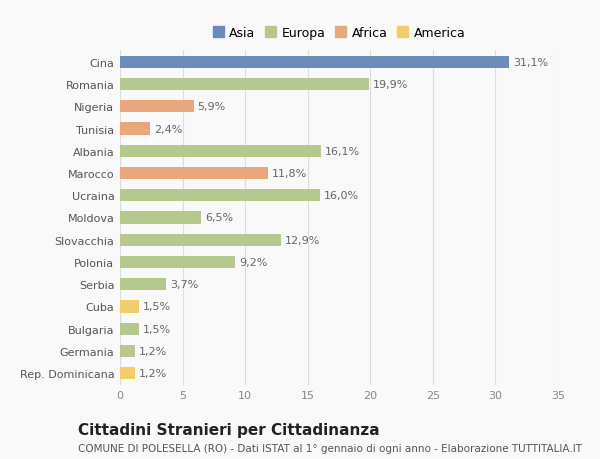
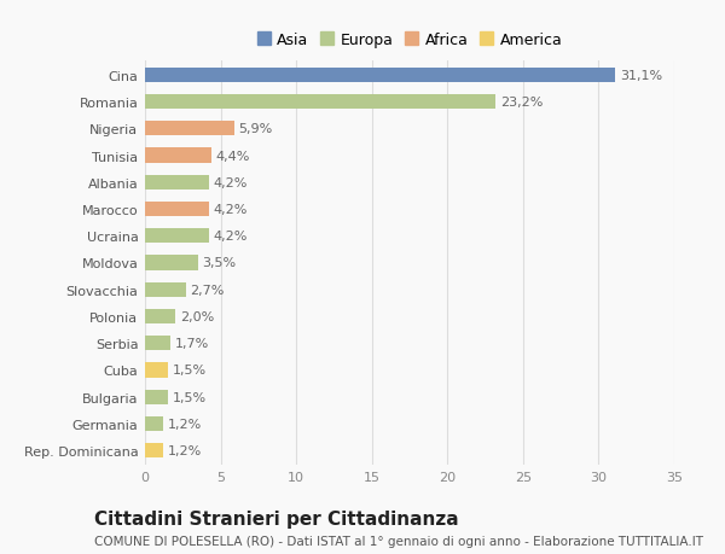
Romania: 19,9% -> 23,2%
Tunisia: 2,4% -> 4,4%
Albania: 16,1% -> 4,2%
Marocco: 11,8% -> 4,2%
Ucraina: 16,0% -> 4,2%
Moldova: 6,5% -> 3,5%
Slovacchia: 12,9% -> 2,7%
Polonia: 9,2% -> 2,0%
Serbia: 3,7% -> 1,7%
